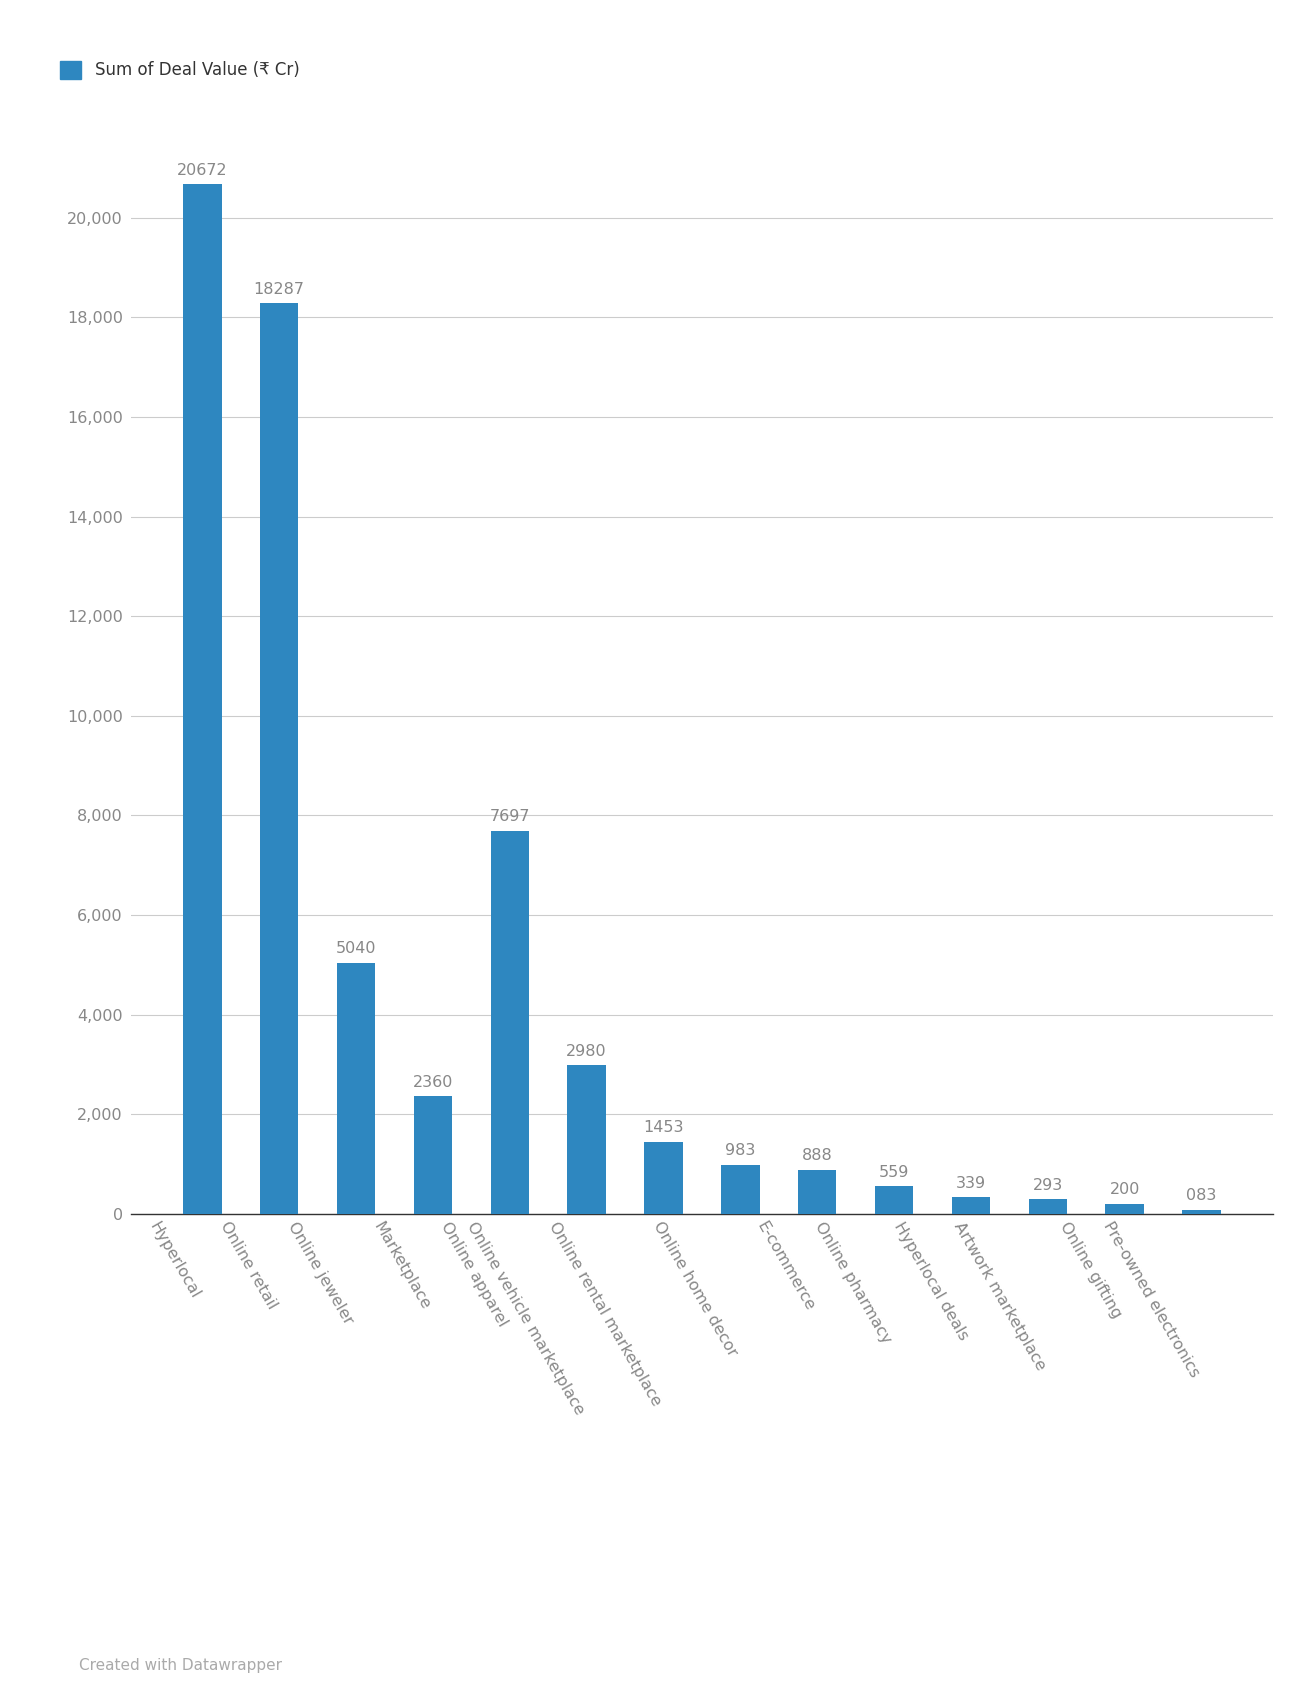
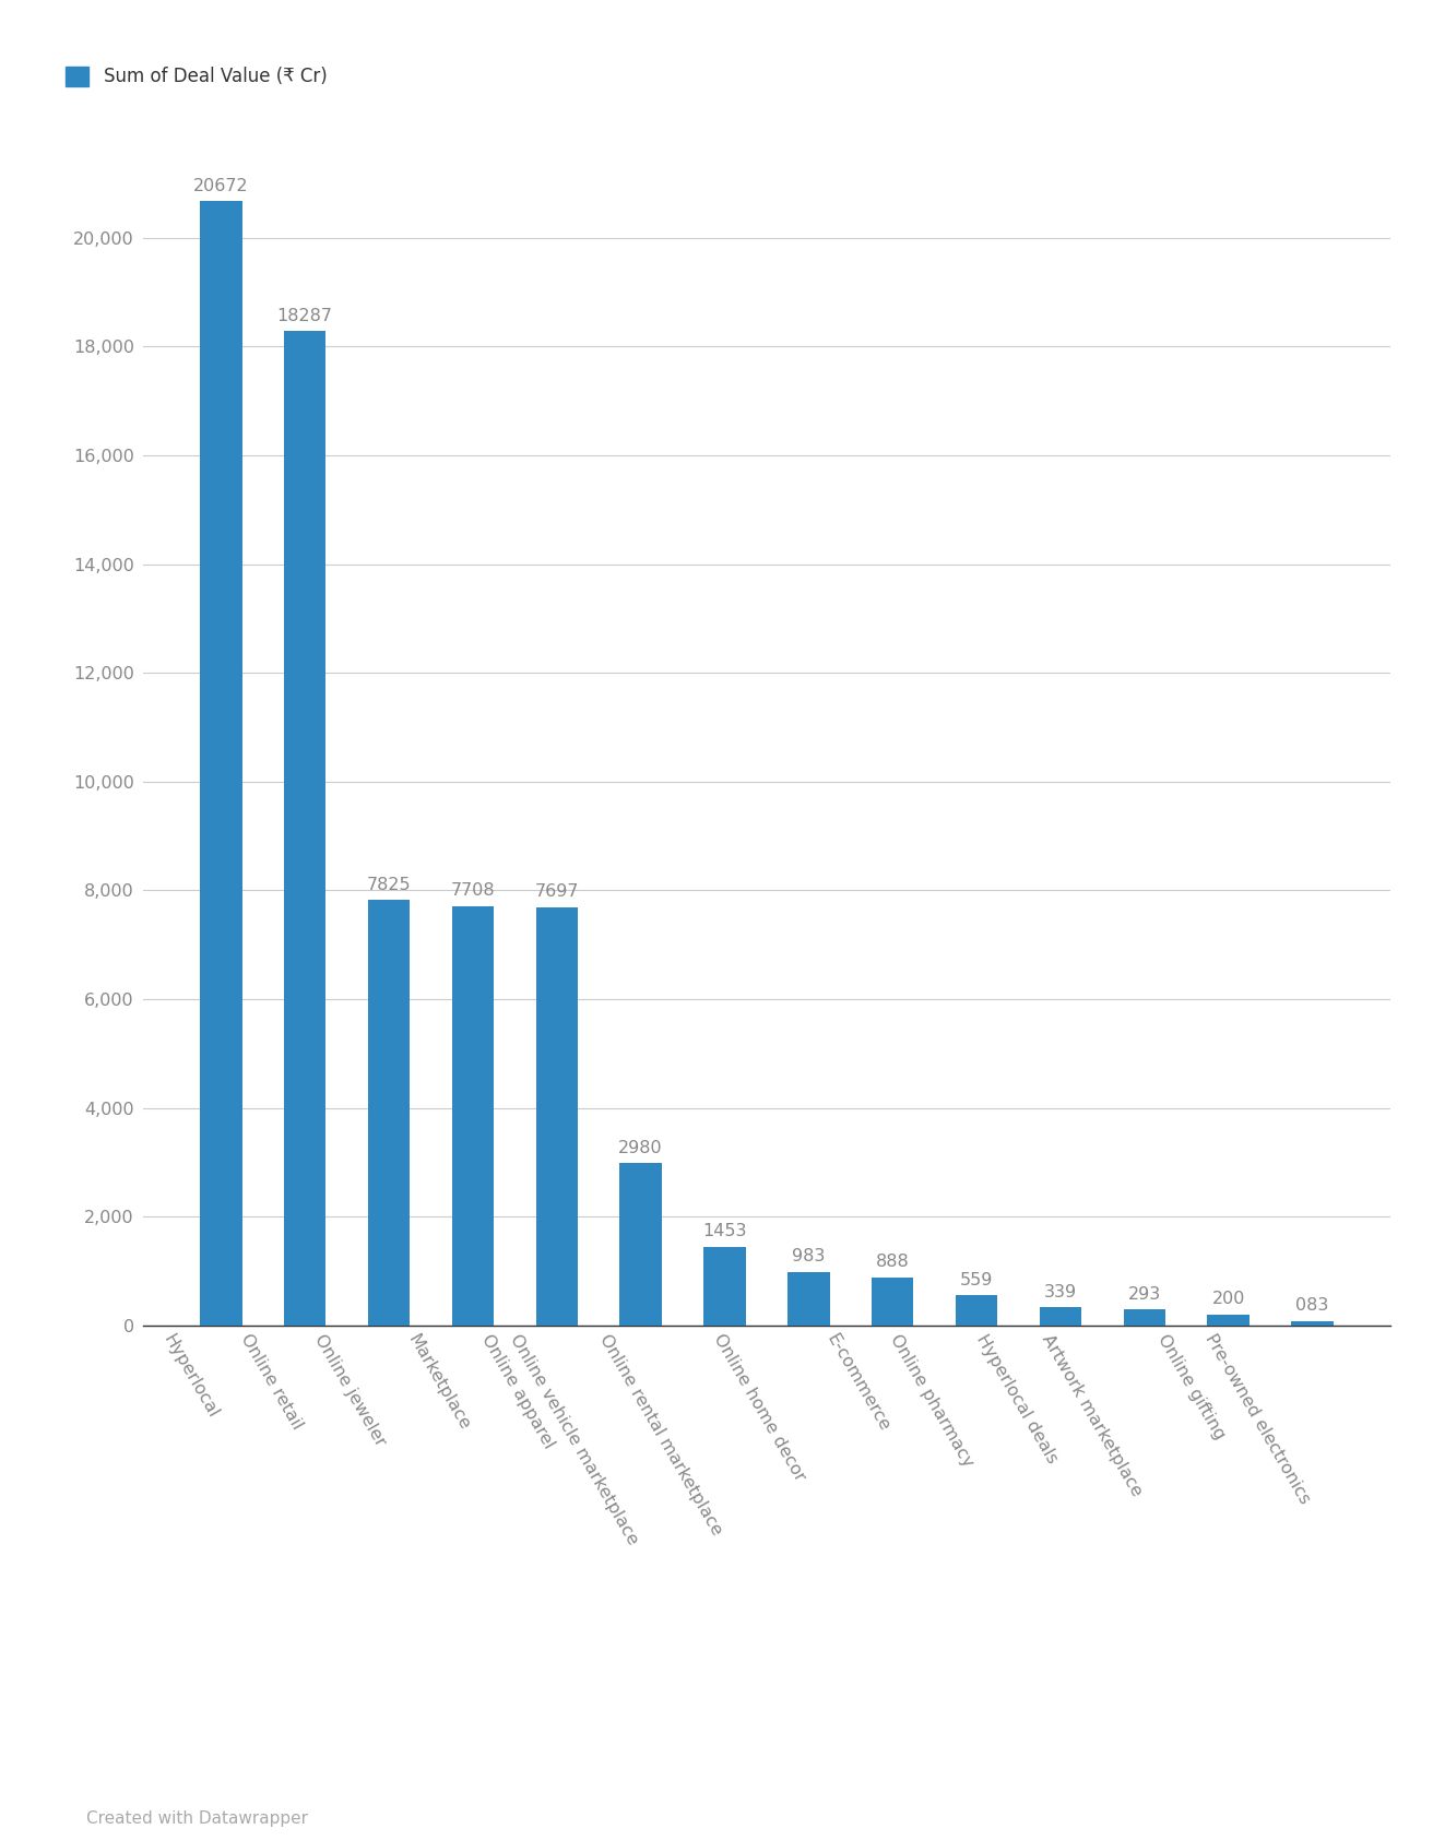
Online jeweler: 5040 -> 7825
Marketplace: 2360 -> 7708
